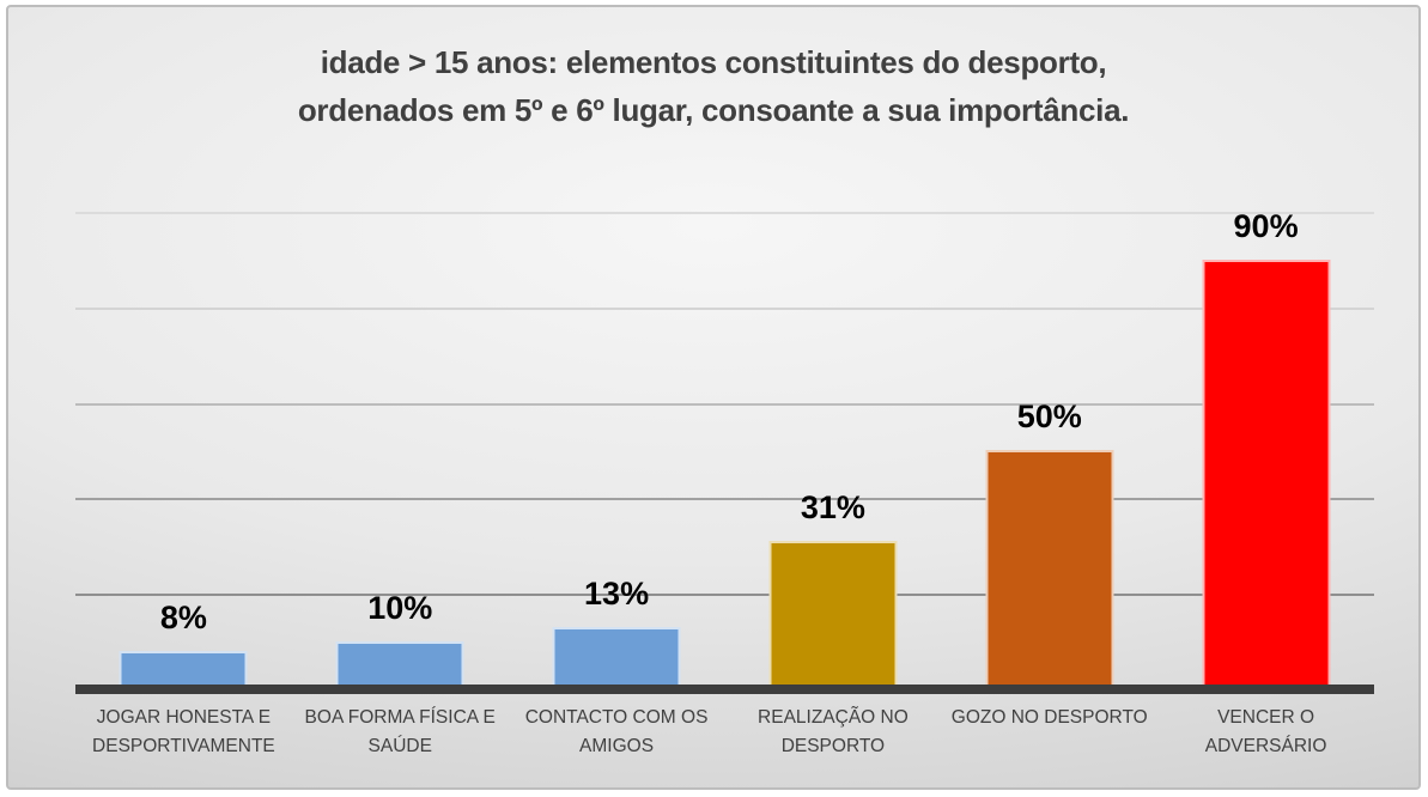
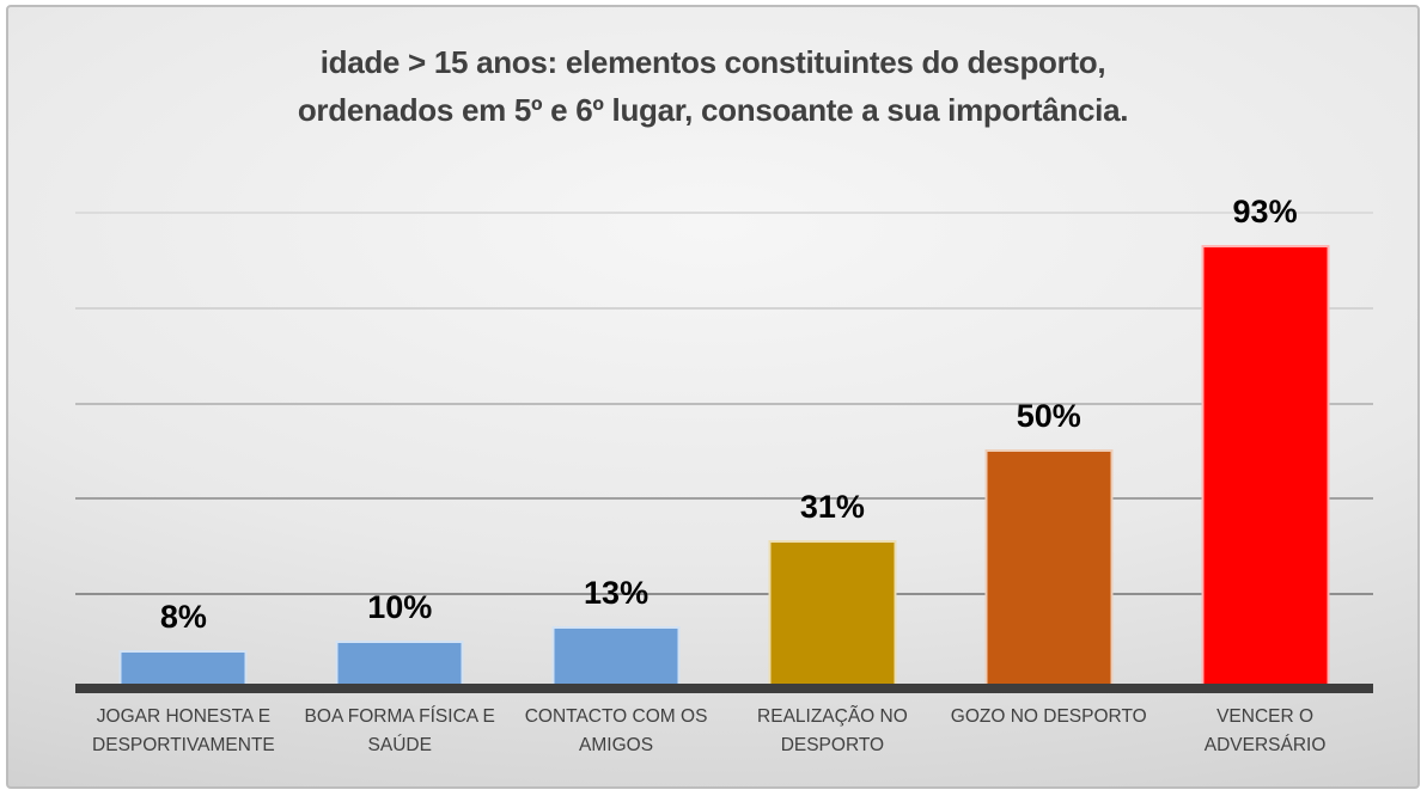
VENCER O ADVERSÁRIO: 90% -> 93%
